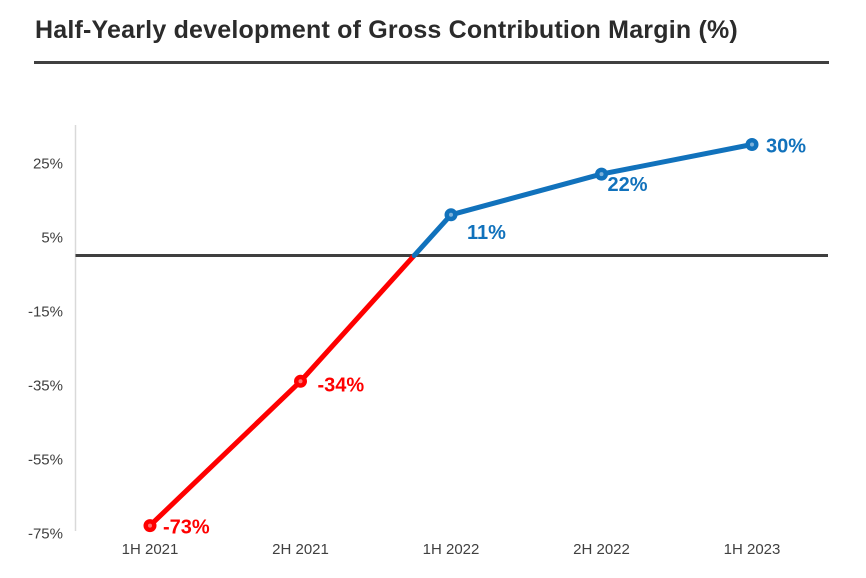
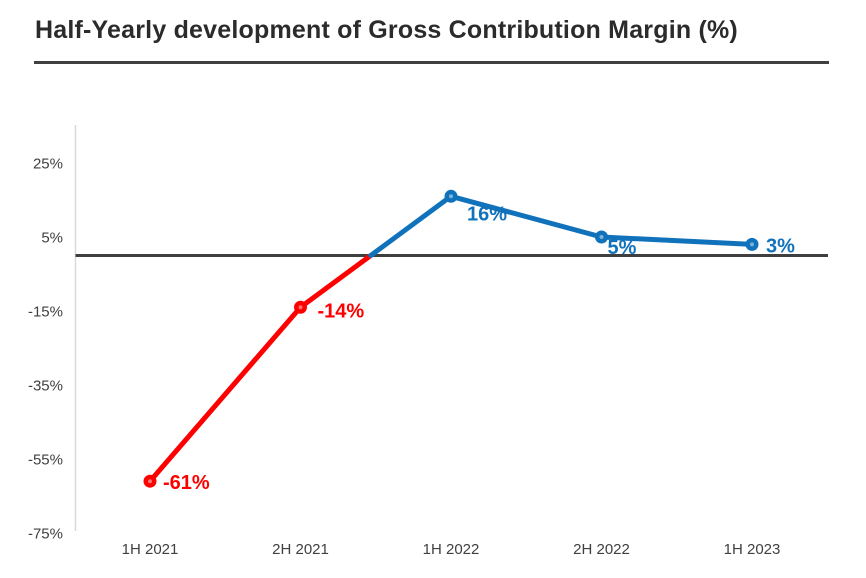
1H 2021: -73% -> -61%
2H 2021: -34% -> -14%
1H 2022: 11% -> 16%
2H 2022: 22% -> 5%
1H 2023: 30% -> 3%
